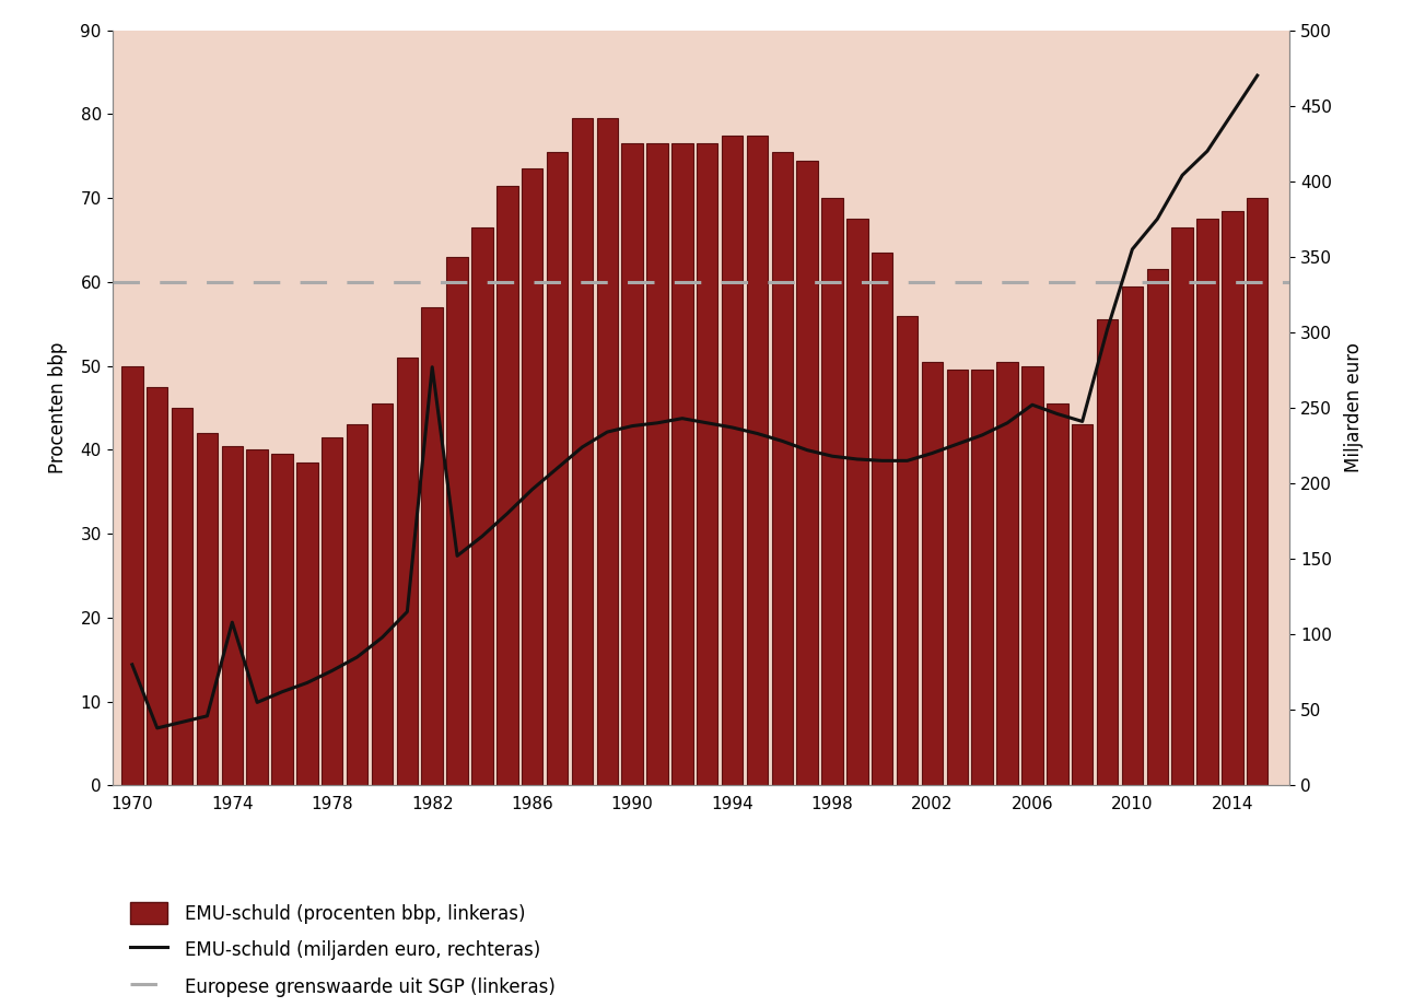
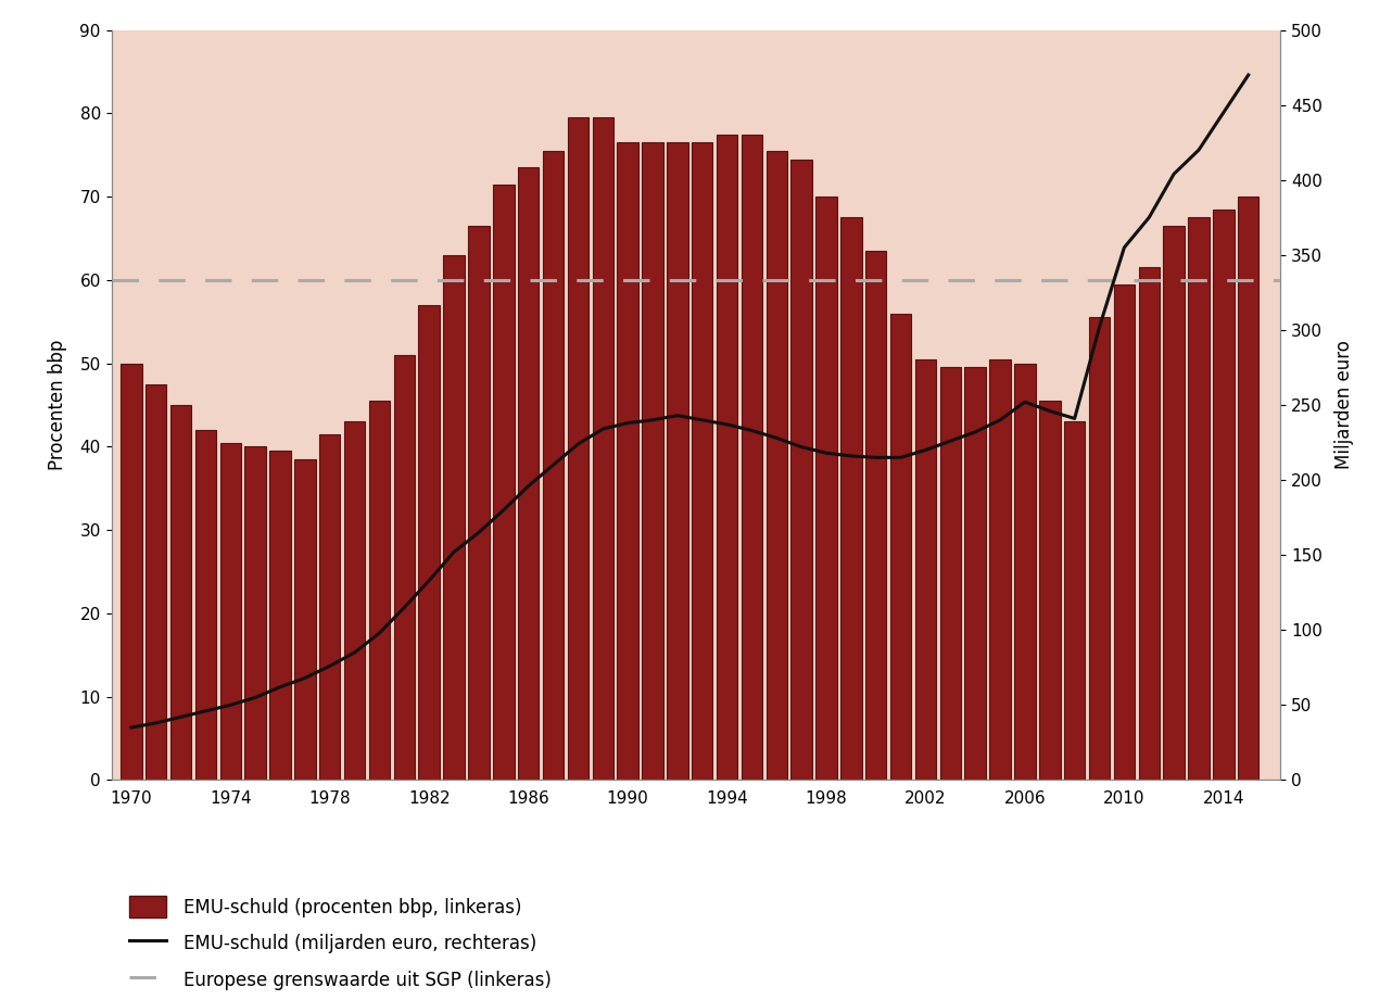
EMU-schuld (miljarden euro, rechteras)/1970: 80 -> 35
EMU-schuld (miljarden euro, rechteras)/1974: 108 -> 50
EMU-schuld (miljarden euro, rechteras)/1982: 277 -> 133
